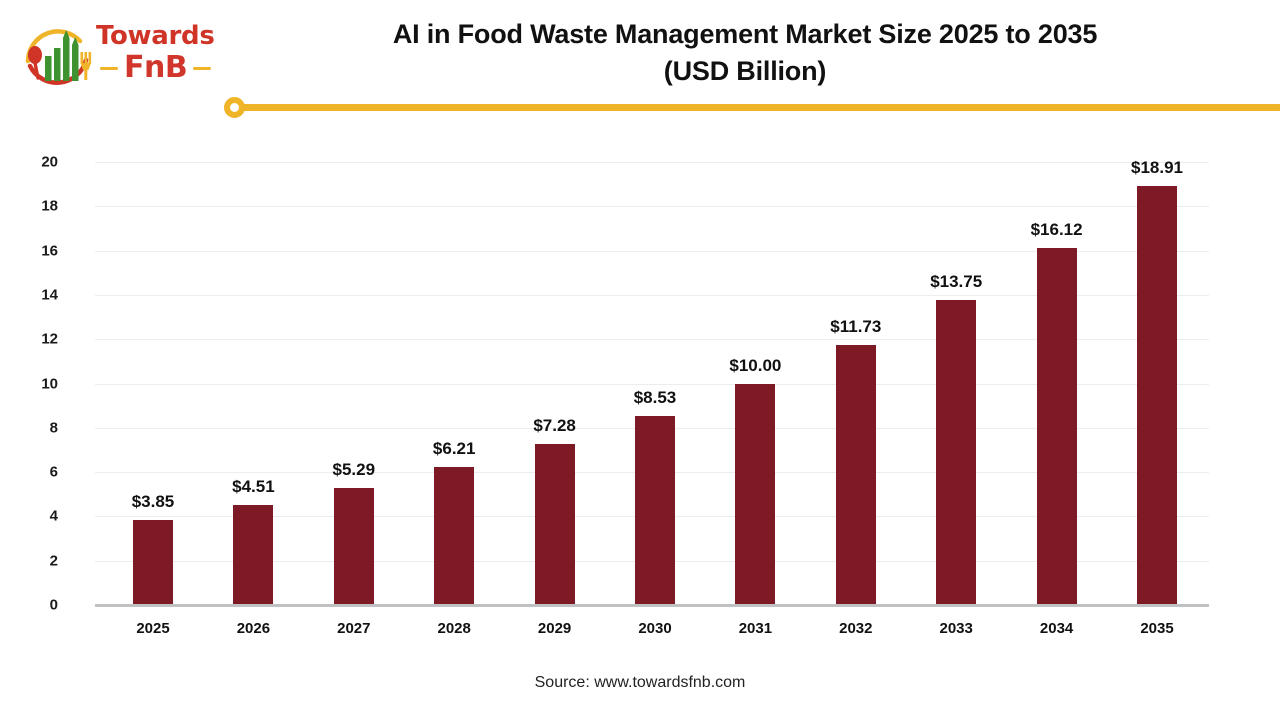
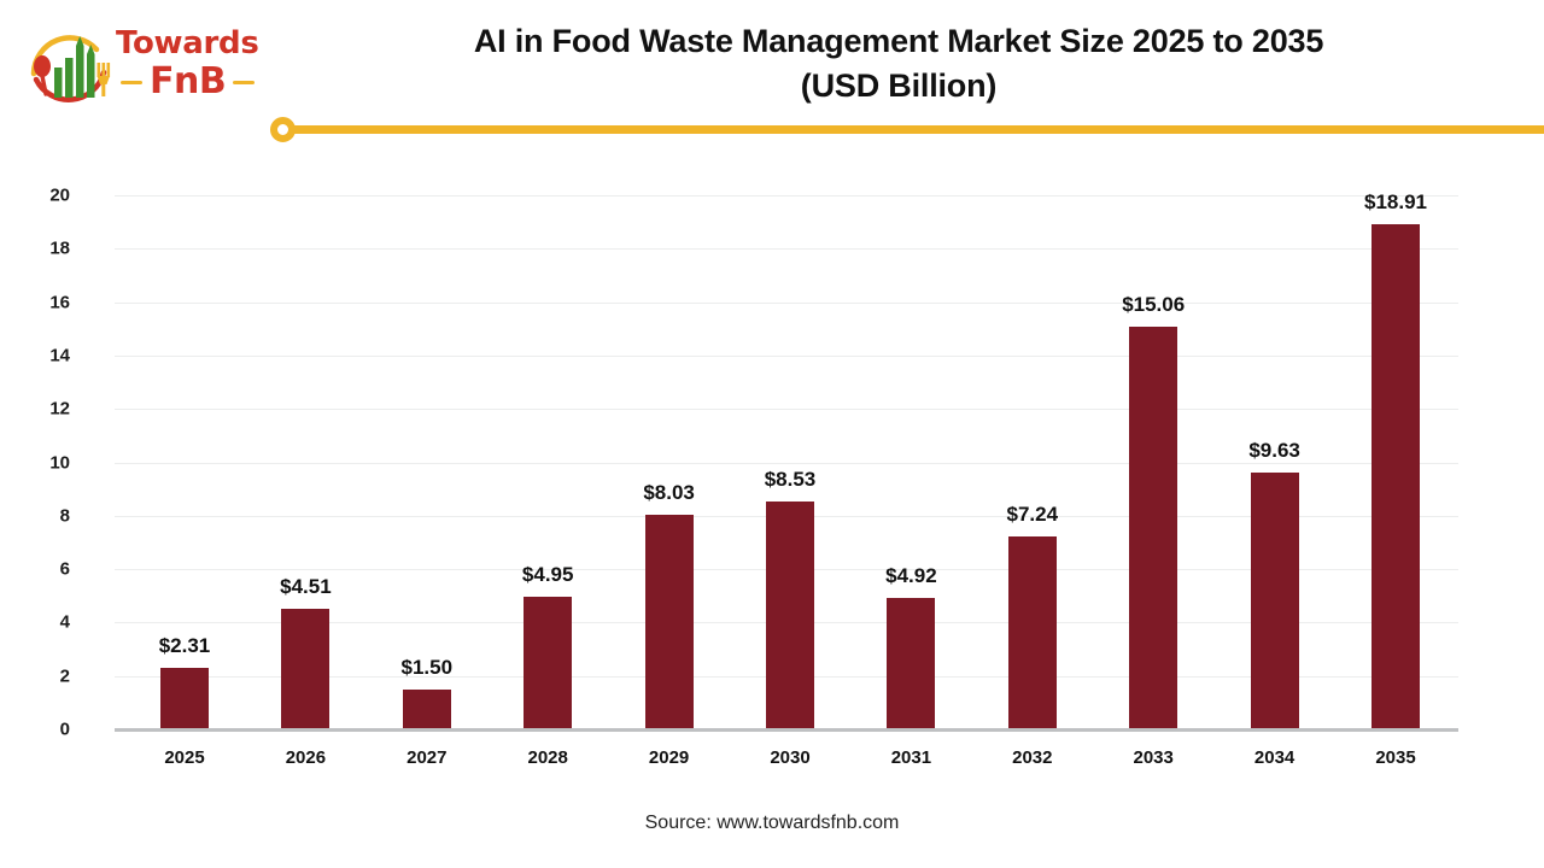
2025: $3.85 -> $2.31
2027: $5.29 -> $1.50
2028: $6.21 -> $4.95
2029: $7.28 -> $8.03
2031: $10.00 -> $4.92
2032: $11.73 -> $7.24
2033: $13.75 -> $15.06
2034: $16.12 -> $9.63
